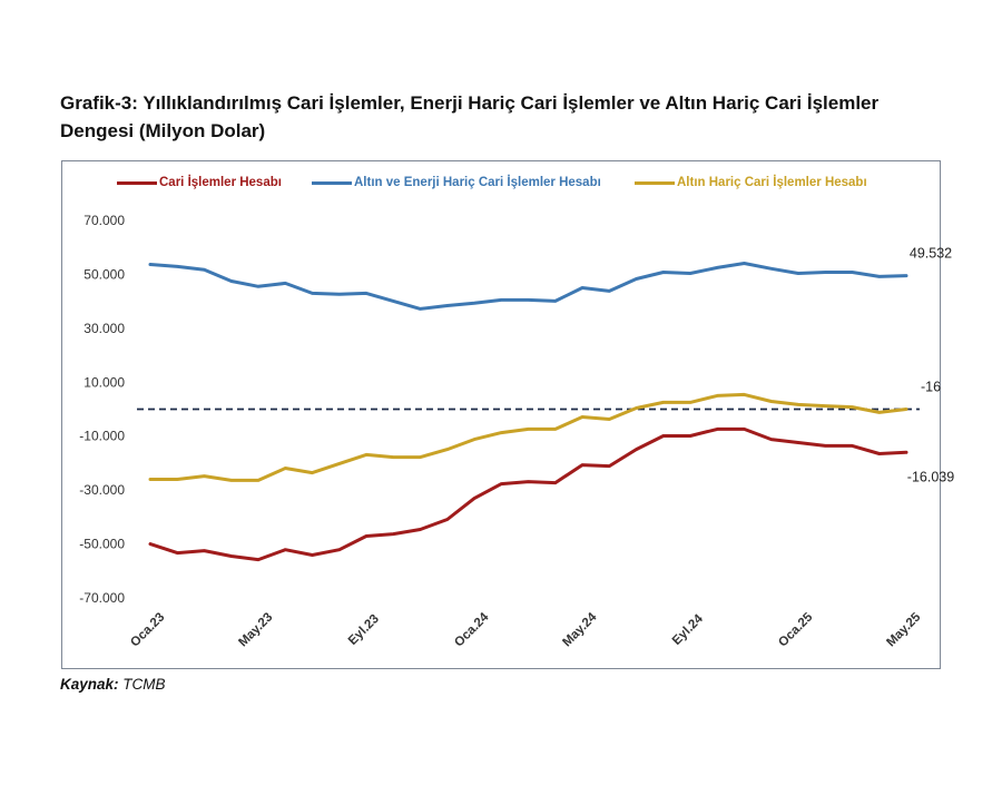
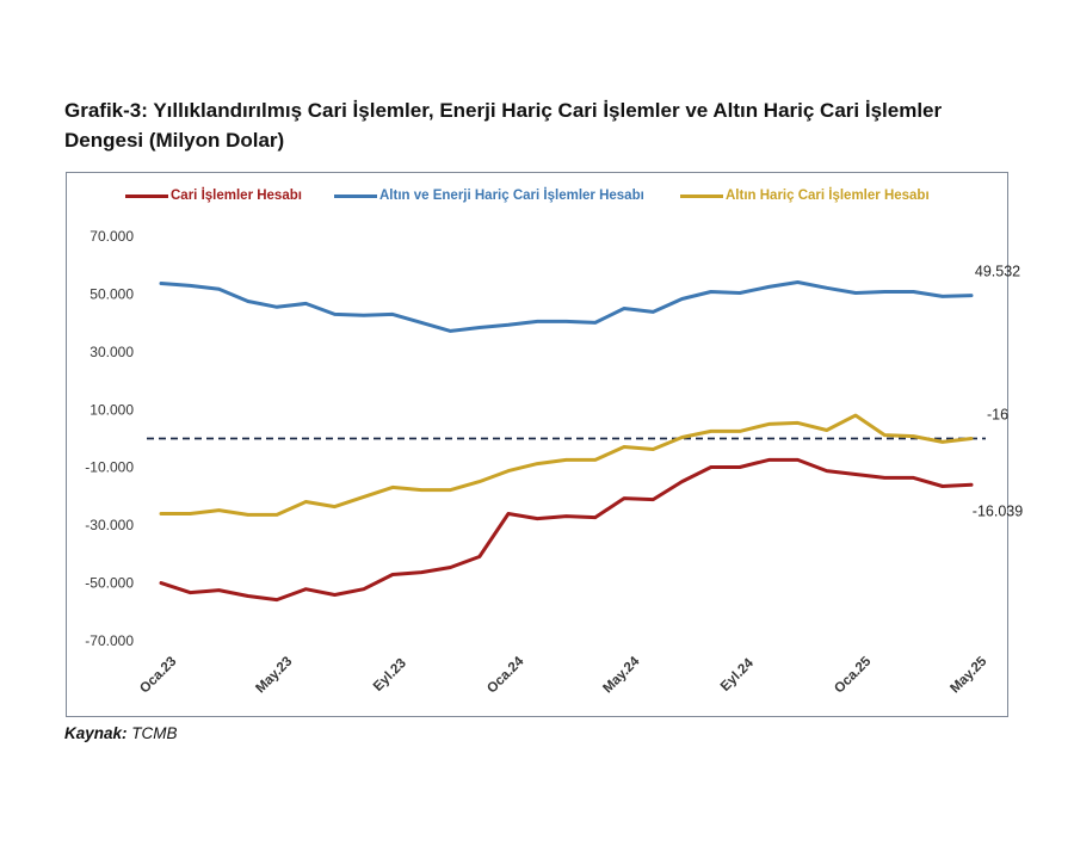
Cari İşlemler Hesabı/Oca.24: -33000 -> -26000
Altın Hariç Cari İşlemler Hesabı/Oca.25: 2000 -> 8000
